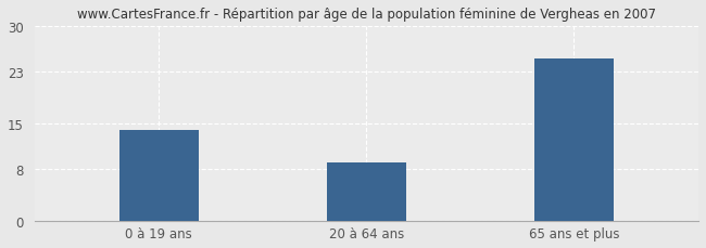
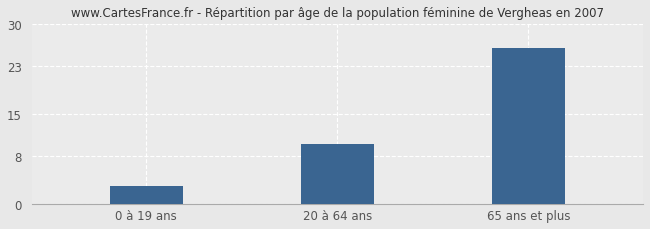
0 à 19 ans: 14 -> 3
20 à 64 ans: 9 -> 10
65 ans et plus: 25 -> 26
